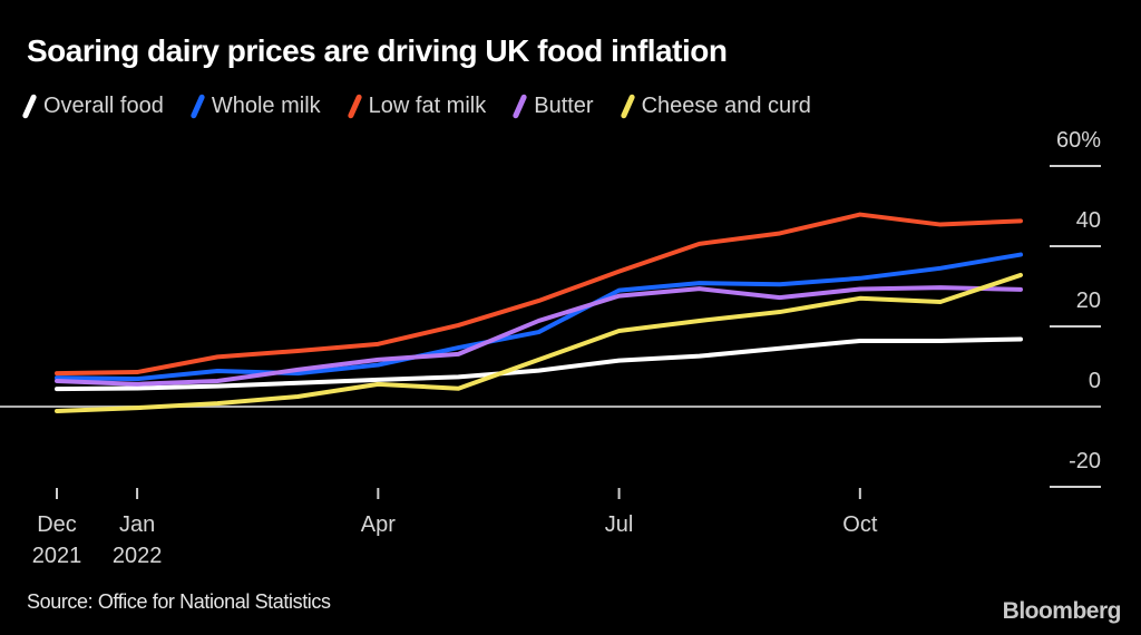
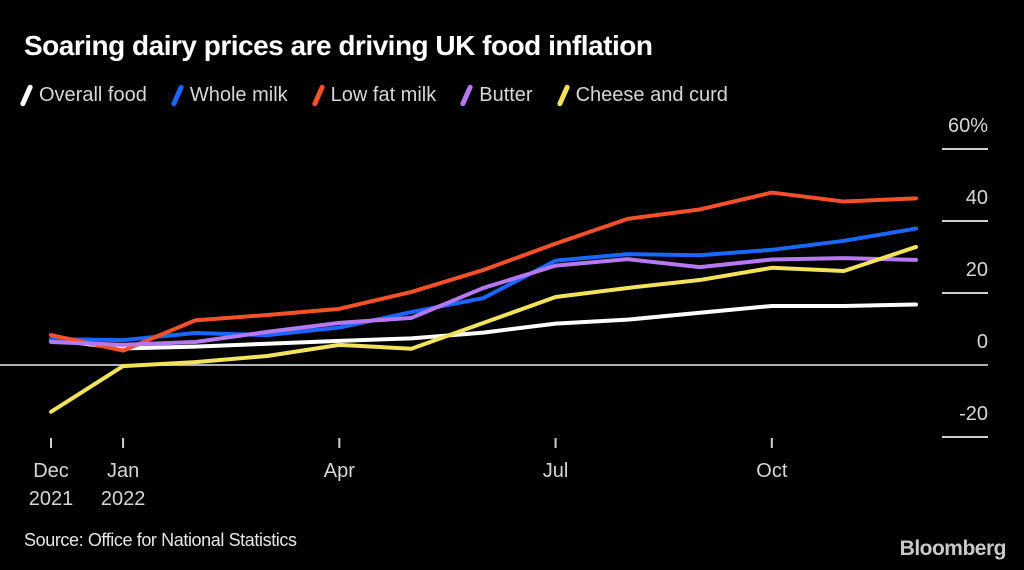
Overall food/Dec 2021: 4% -> 7%
Cheese and curd/Dec 2021: -1% -> -13%
Low fat milk/Jan 2022: 9% -> 4%
